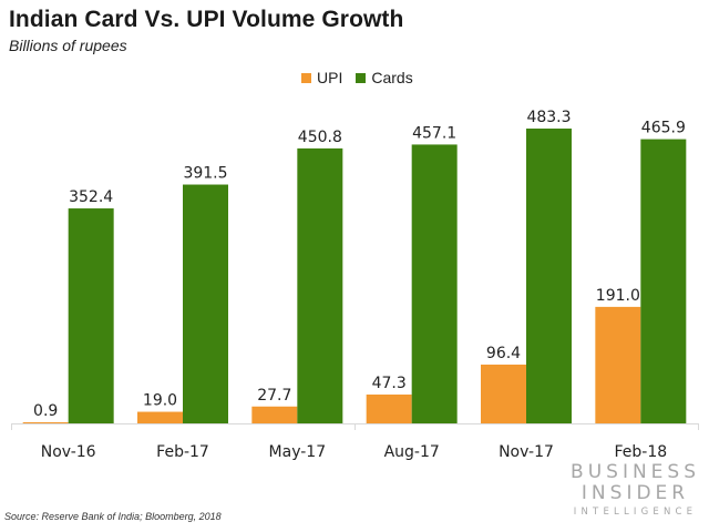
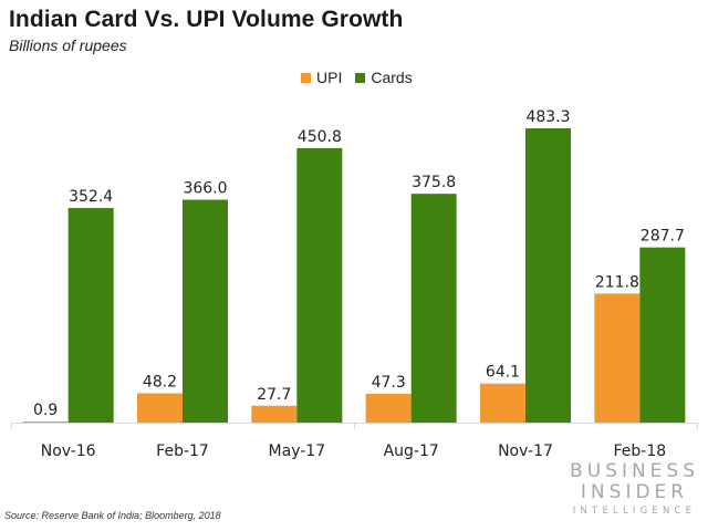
UPI/Feb-17: 19.0 -> 48.2
Cards/Feb-17: 391.5 -> 366.0
Cards/Aug-17: 457.1 -> 375.8
UPI/Nov-17: 96.4 -> 64.1
UPI/Feb-18: 191.0 -> 211.8
Cards/Feb-18: 465.9 -> 287.7
